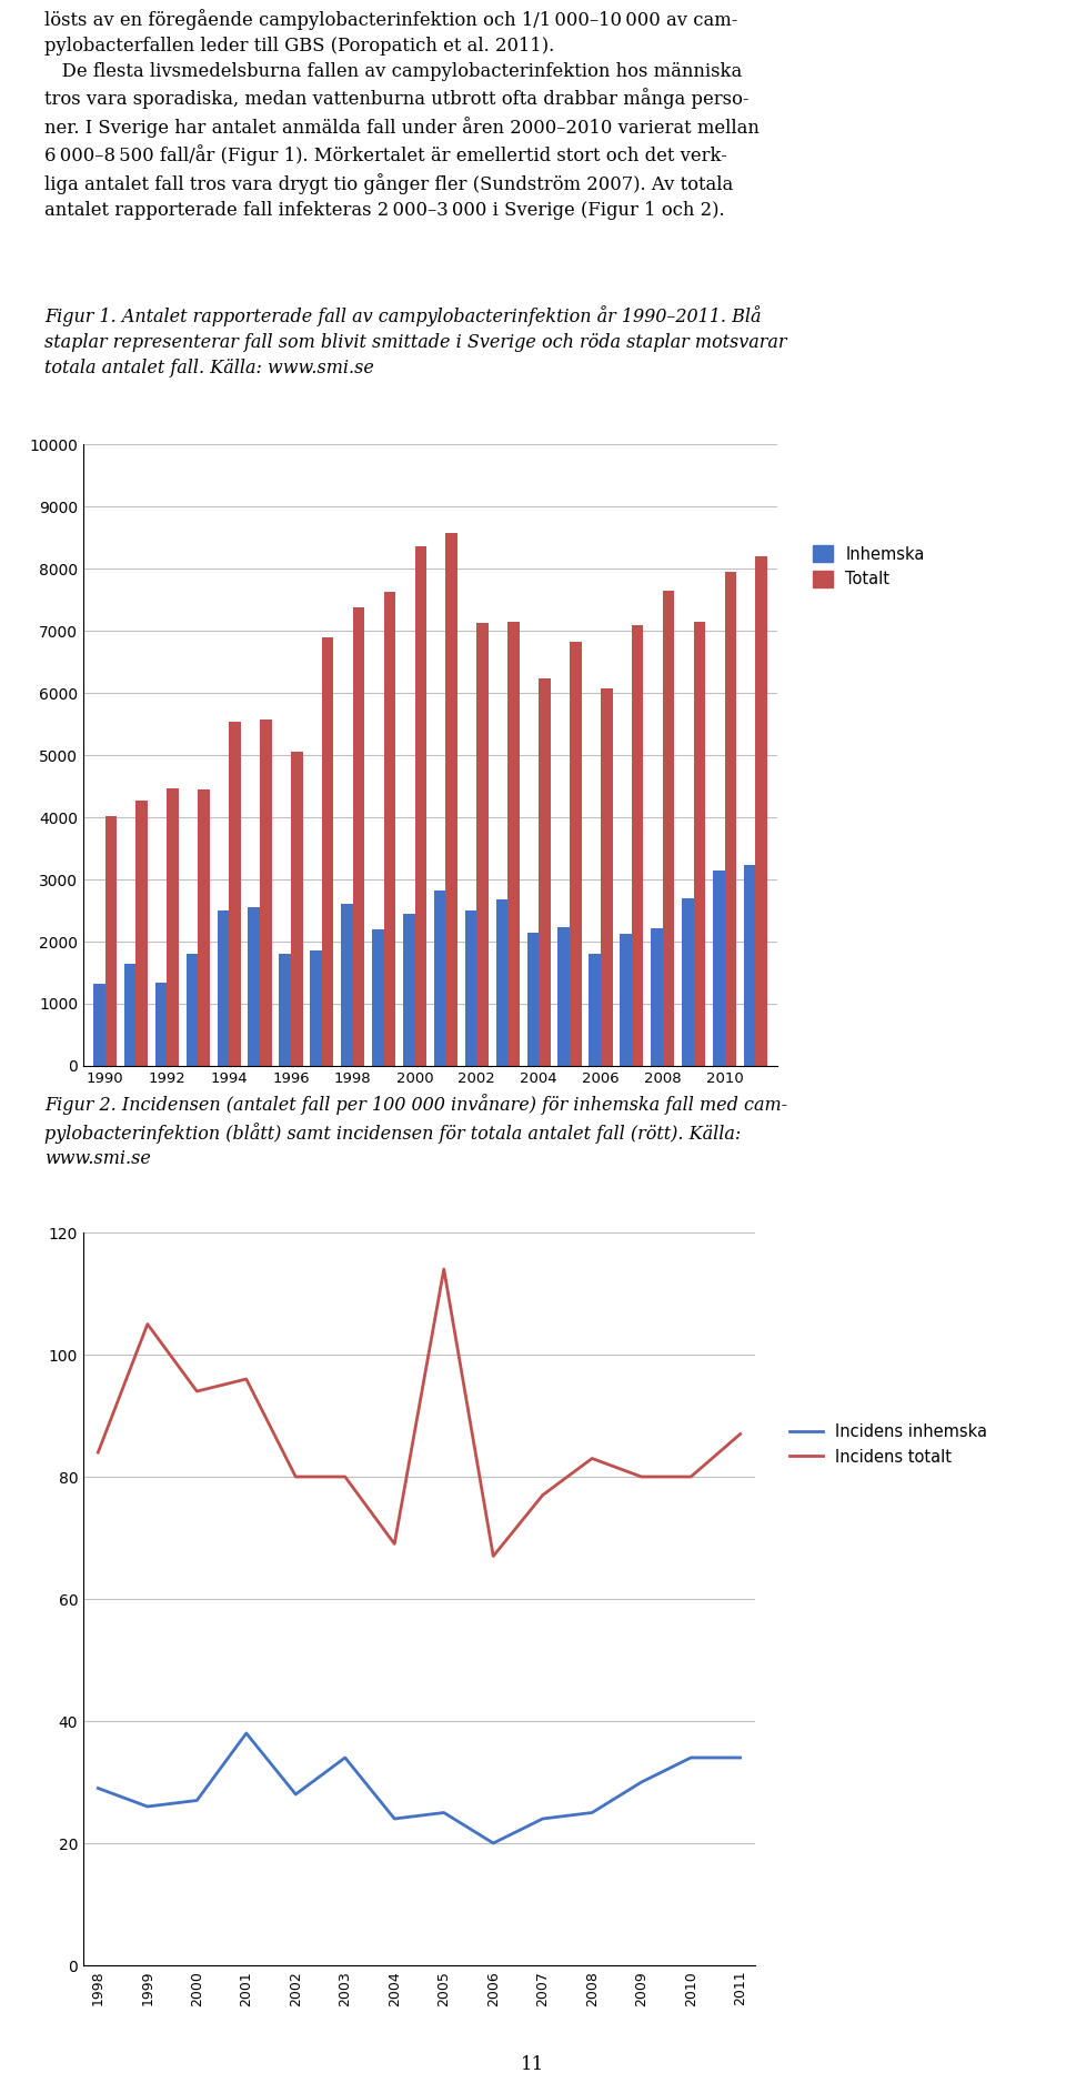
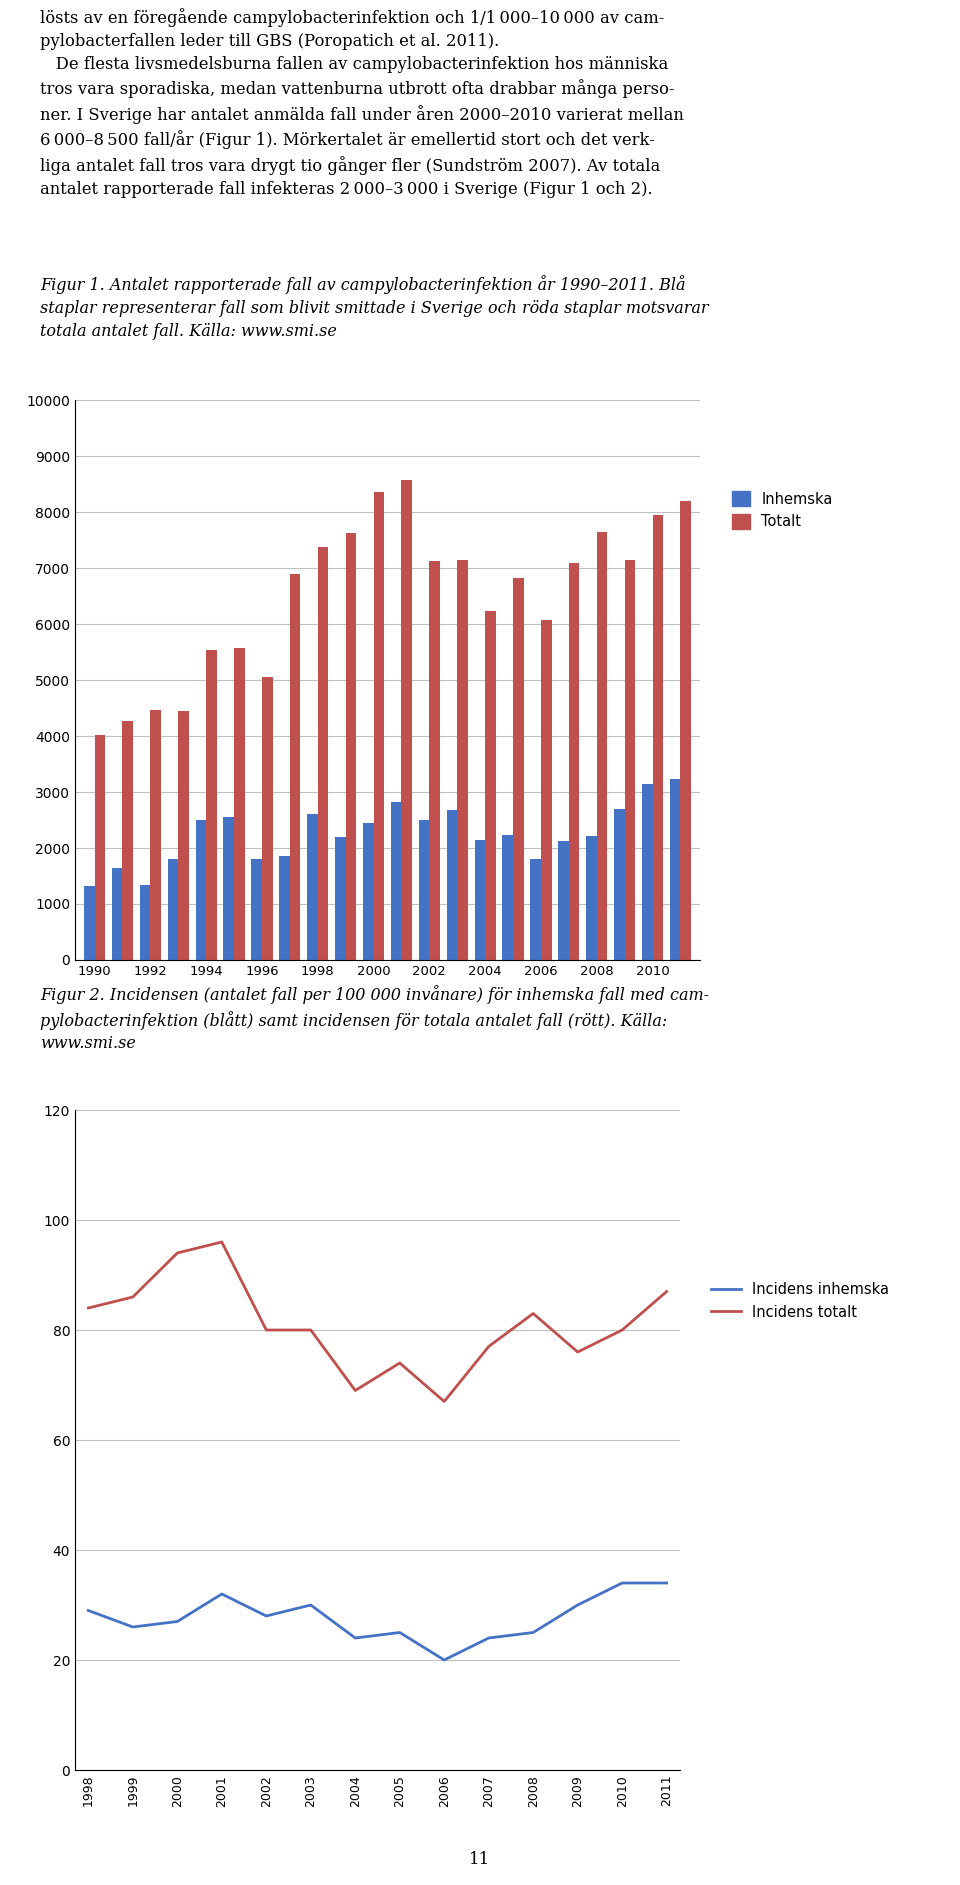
Incidens totalt/1999: 105 -> 86
Incidens inhemska/2001: 38 -> 32
Incidens inhemska/2003: 34 -> 30
Incidens totalt/2005: 114 -> 74
Incidens totalt/2009: 80 -> 76
